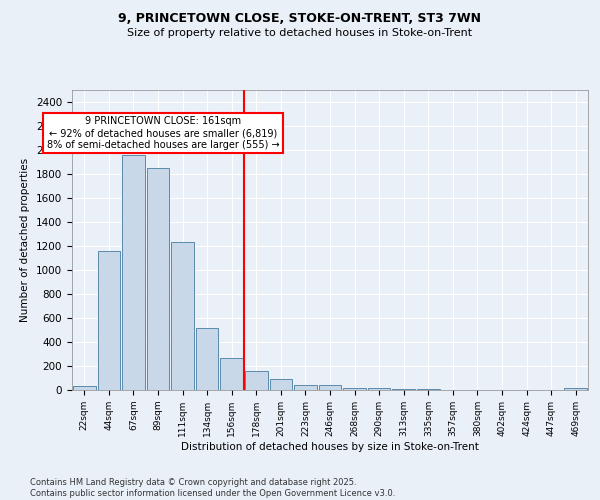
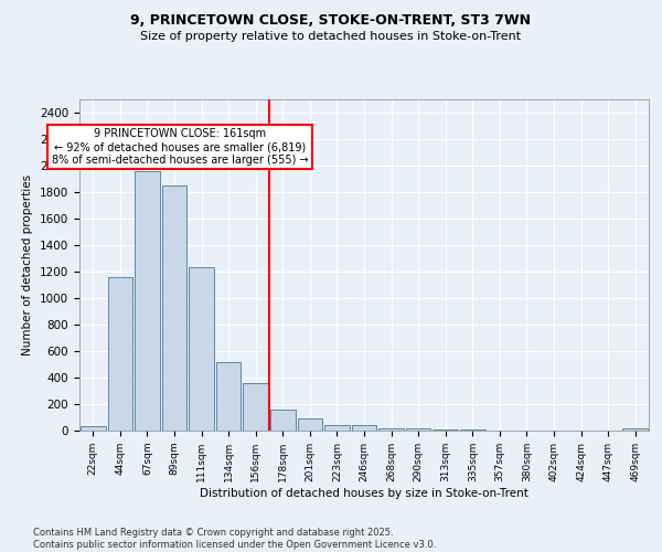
156sqm: 270 -> 360
